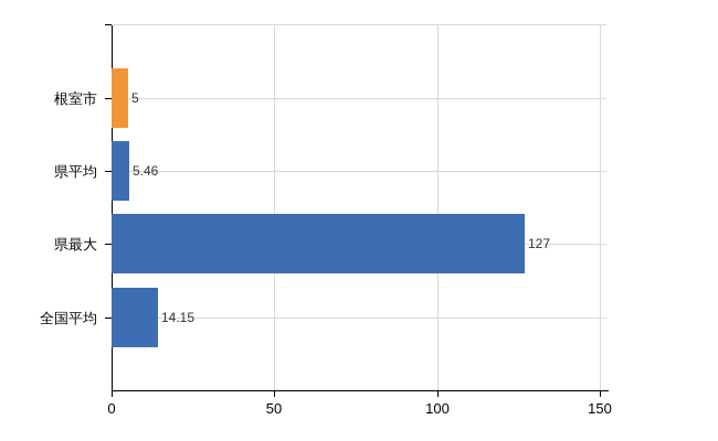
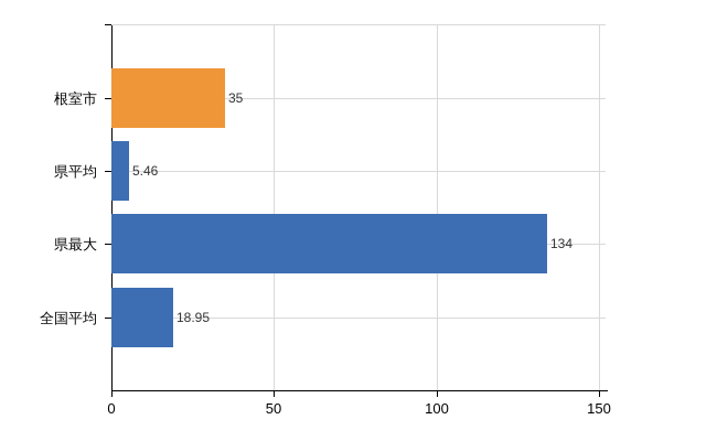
根室市: 5 -> 35
県最大: 127 -> 134
全国平均: 14.15 -> 18.95
